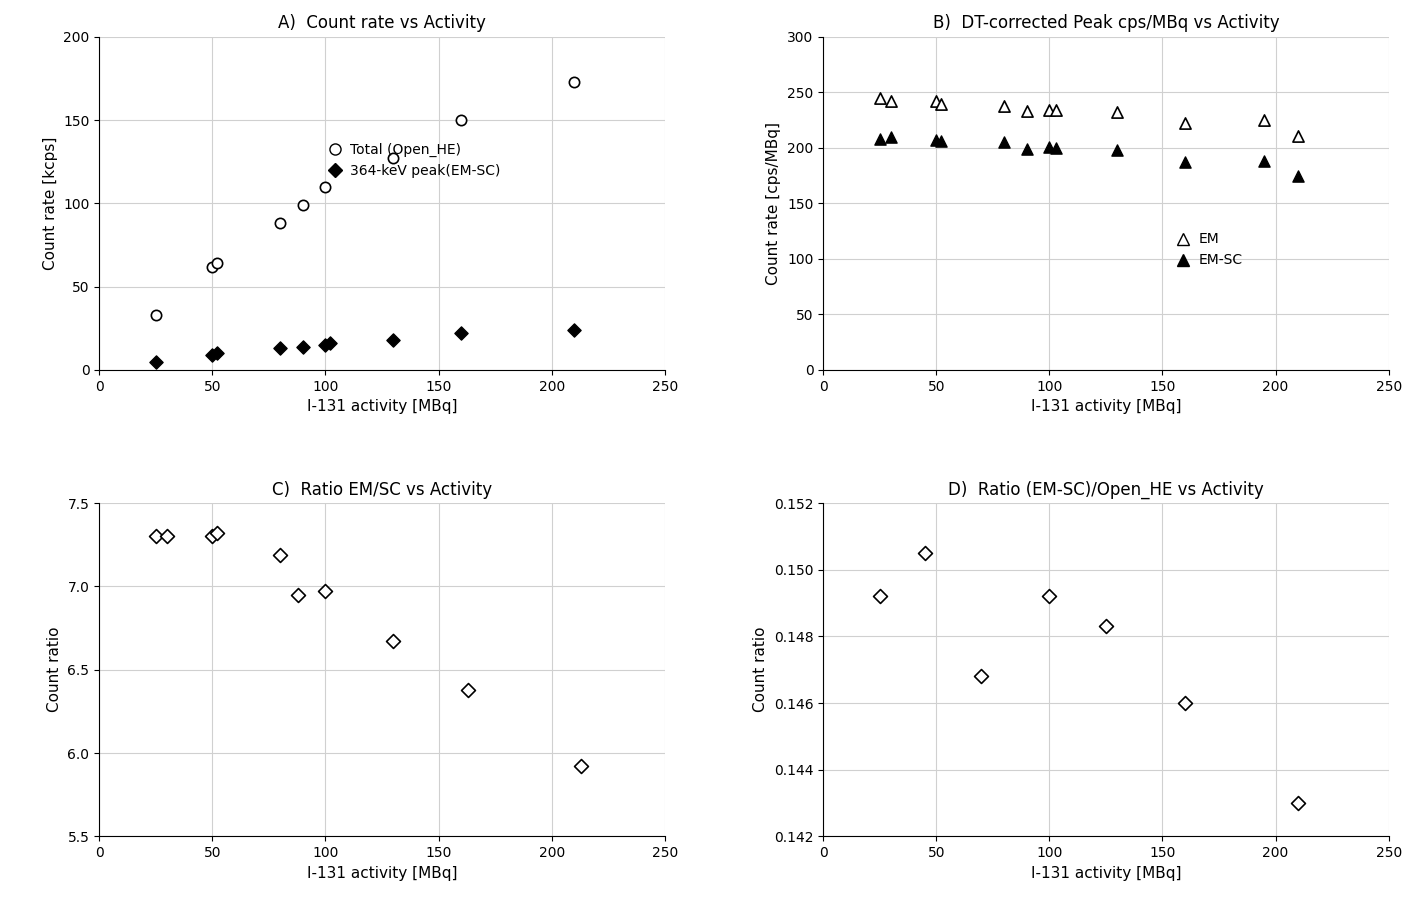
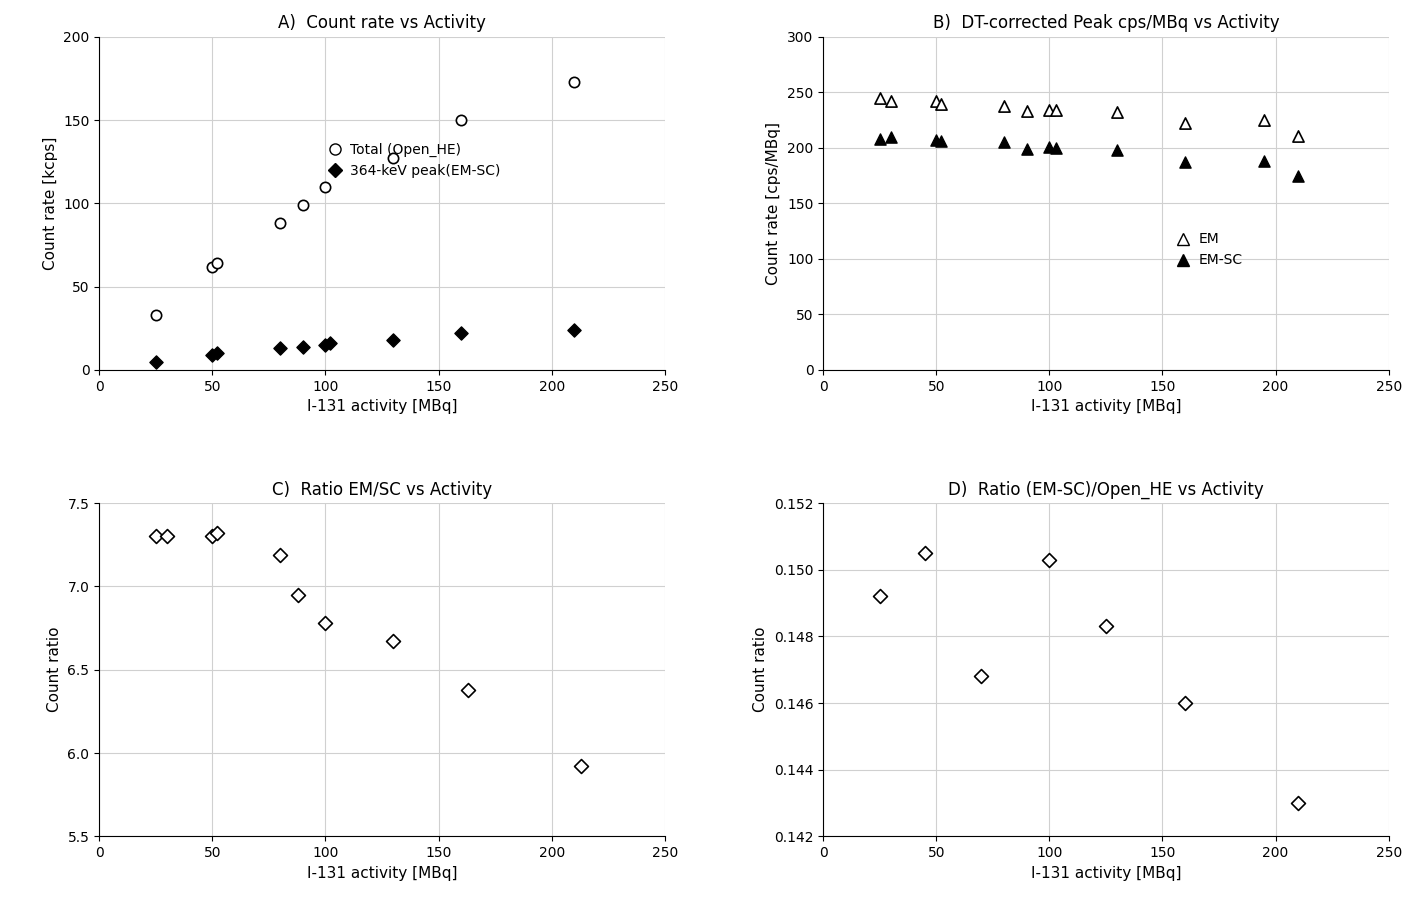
C) Ratio EM/SC vs Activity/100: 6.97 -> 6.78
D) Ratio (EM-SC)/Open_HE vs Activity/100: 0.1492 -> 0.1503
